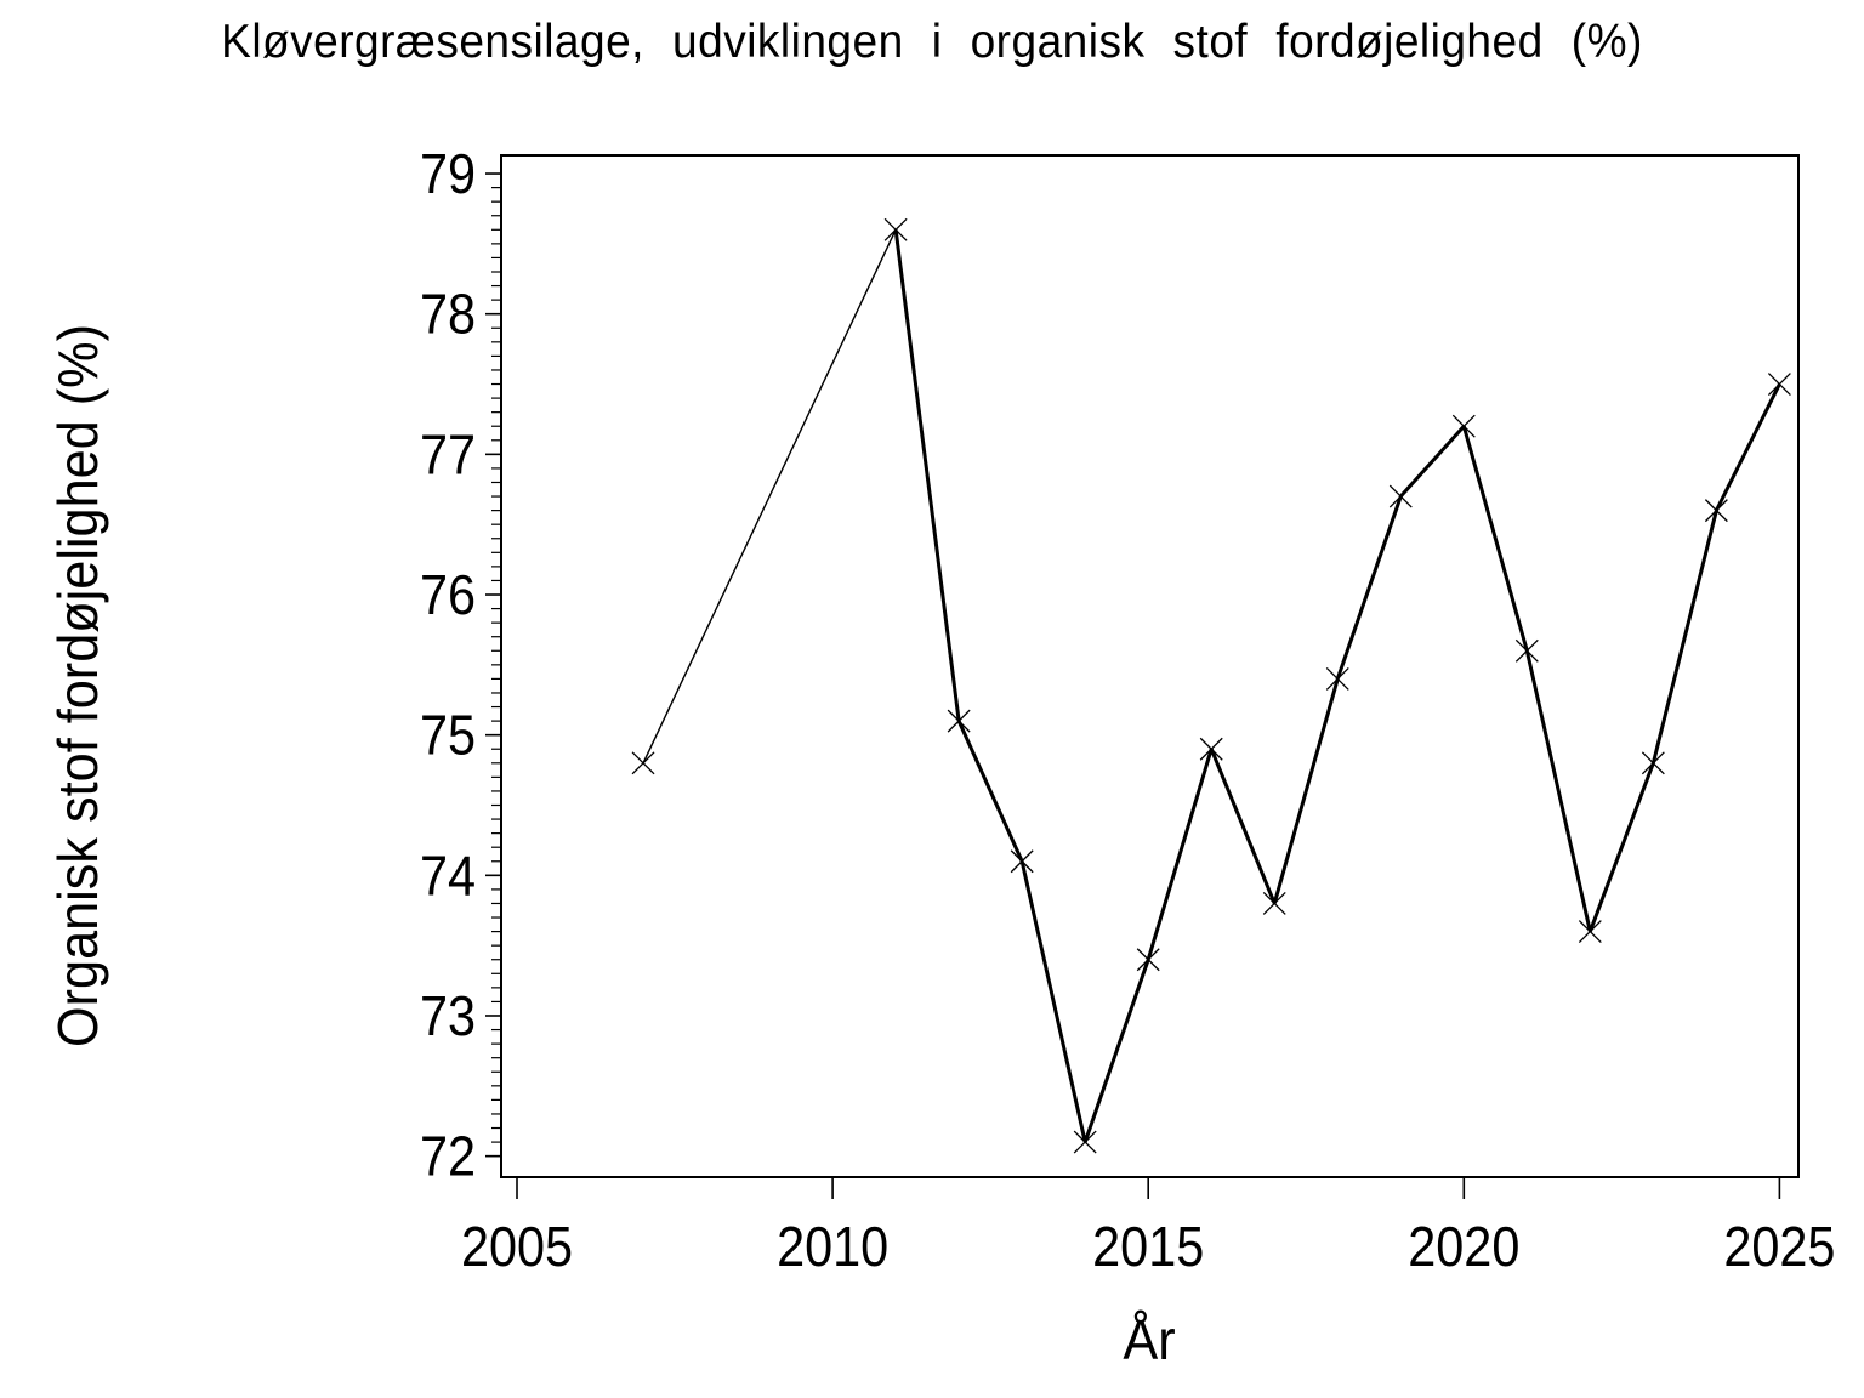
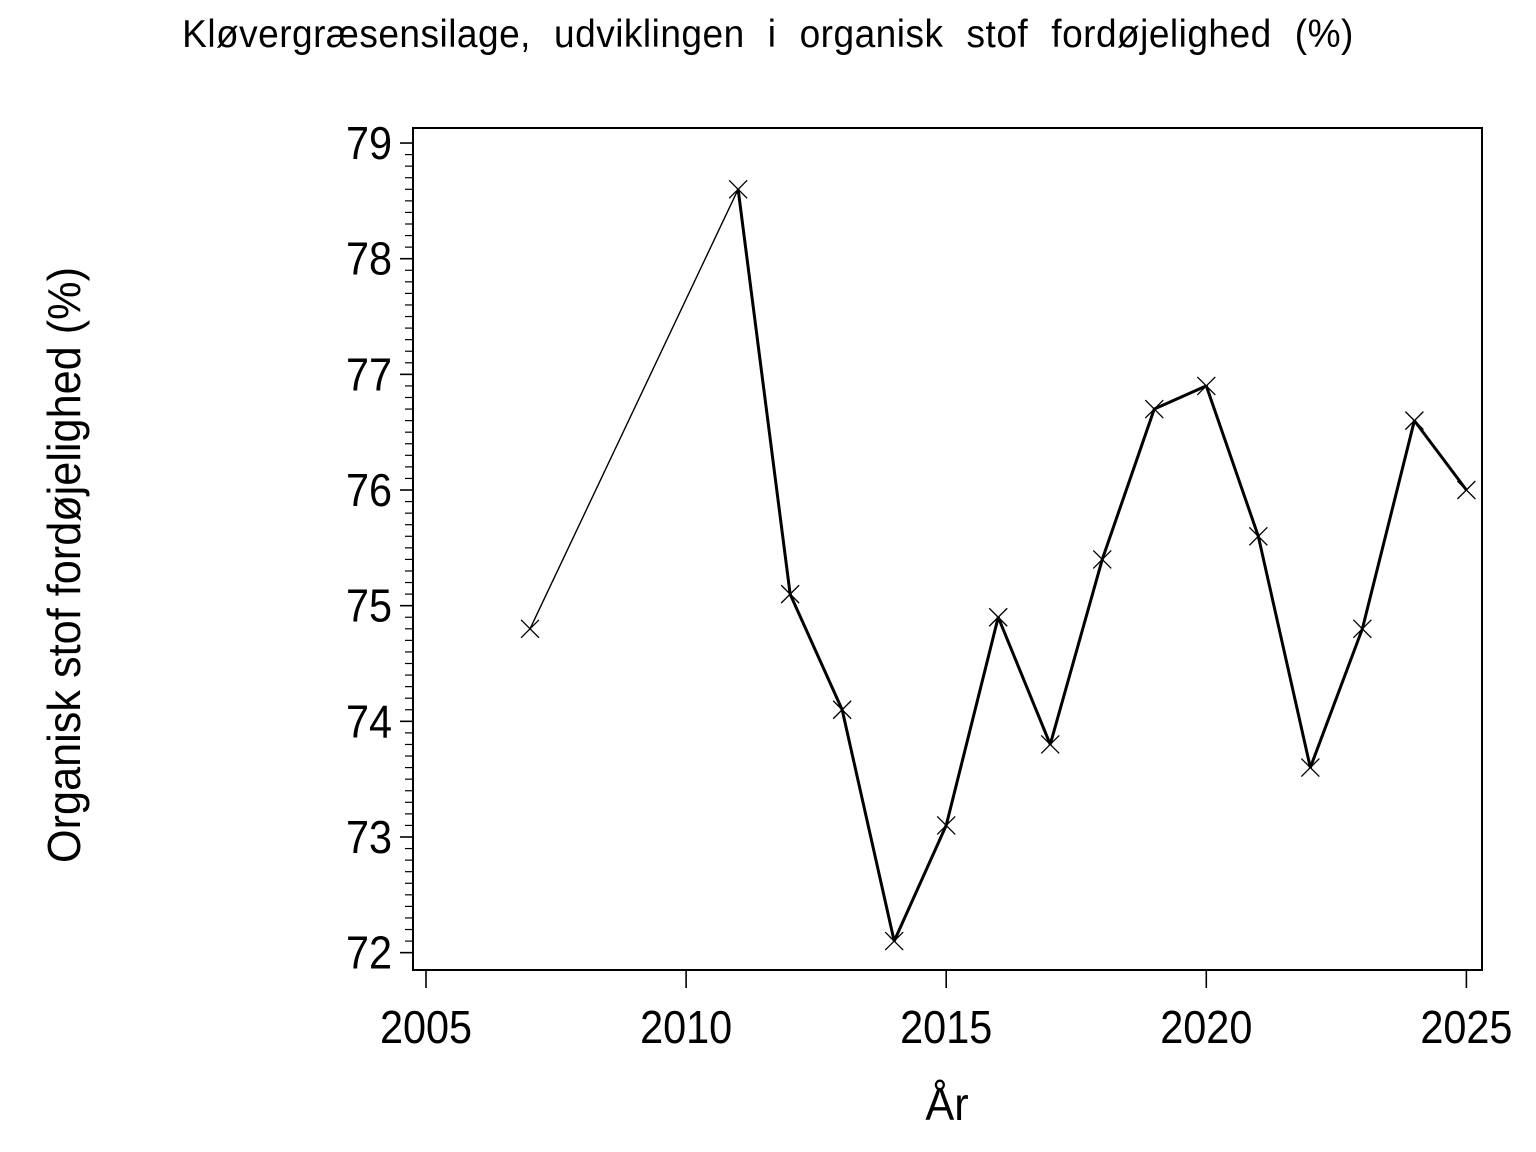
2015: 73.4 -> 73.1
2020: 77.2 -> 76.9
2025: 77.5 -> 76.0
